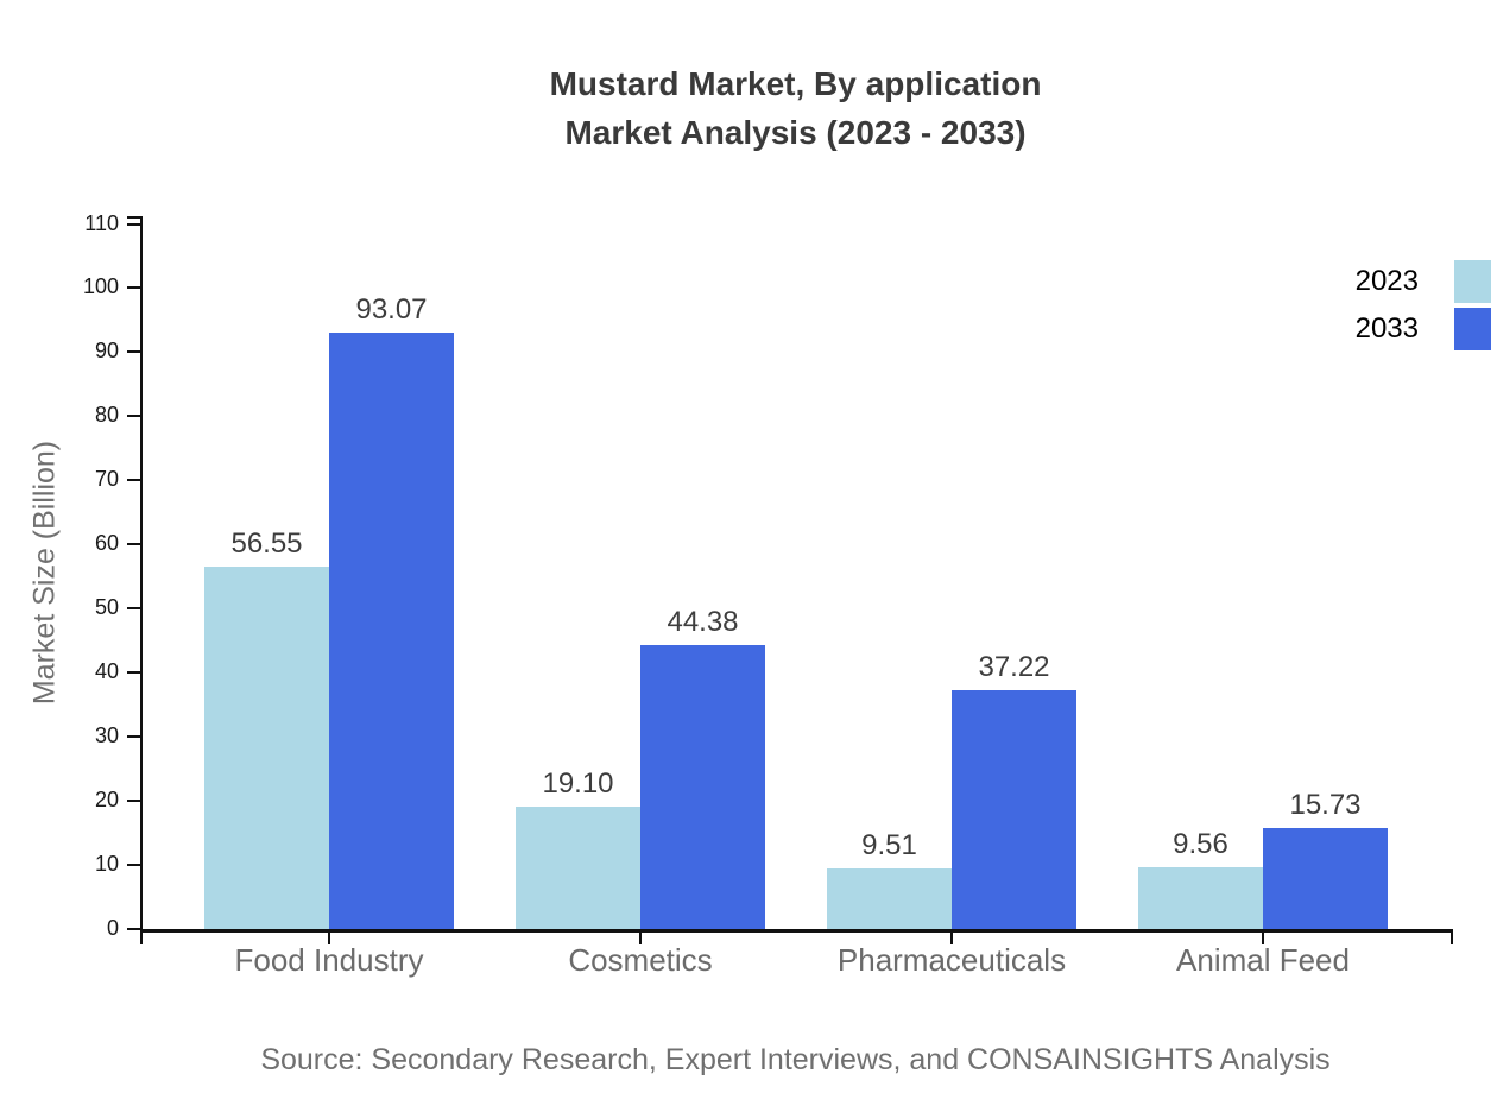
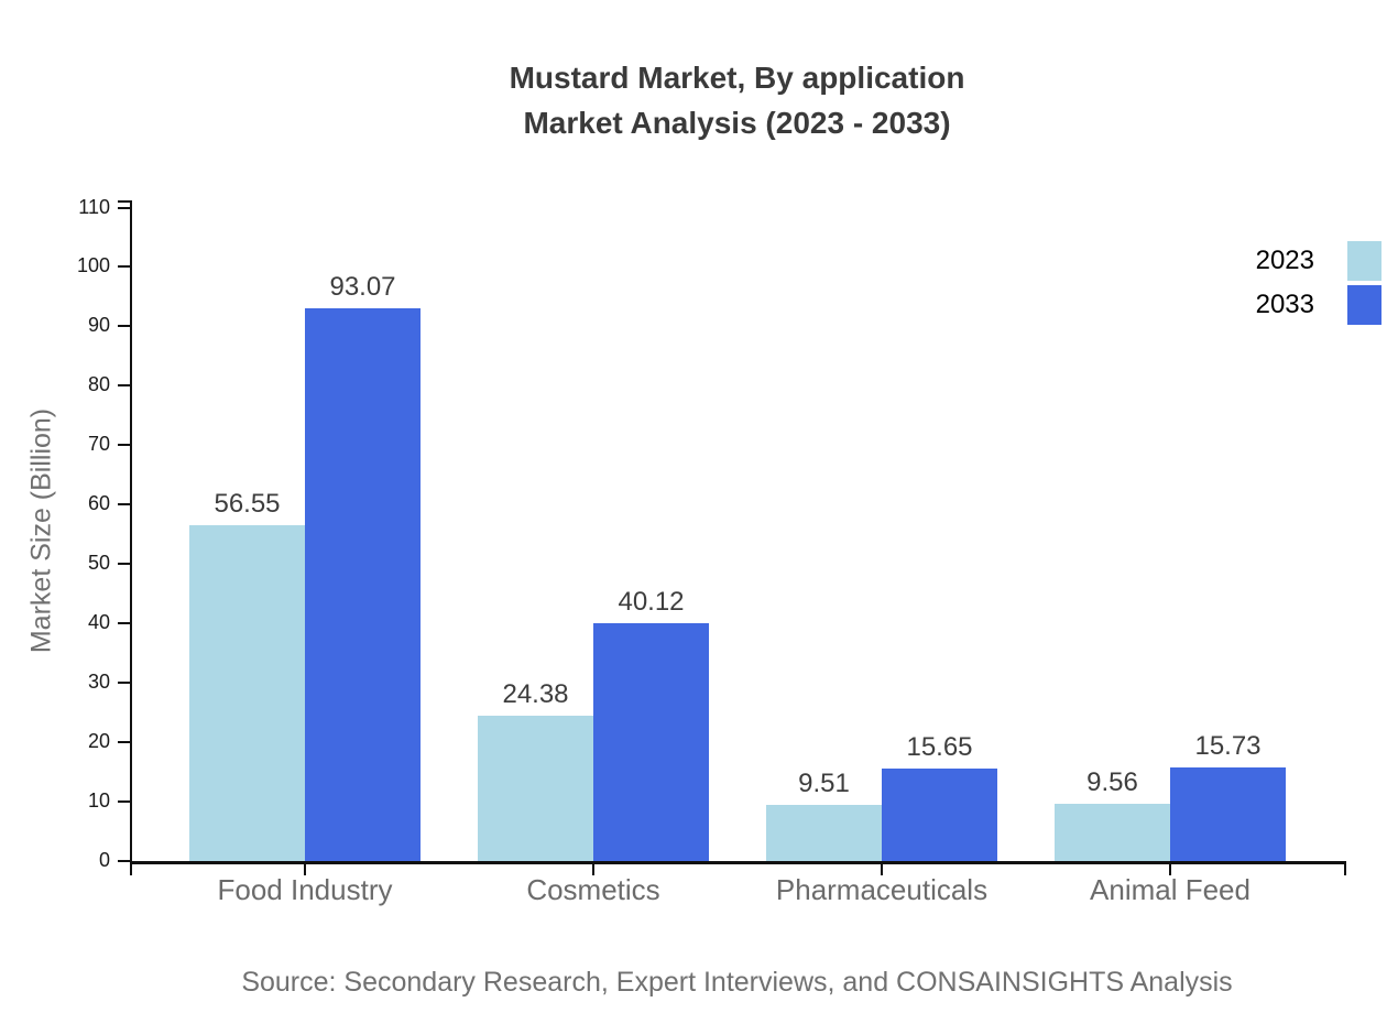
2023/Cosmetics: 19.10 -> 24.38
2033/Cosmetics: 44.38 -> 40.12
2033/Pharmaceuticals: 37.22 -> 15.65
